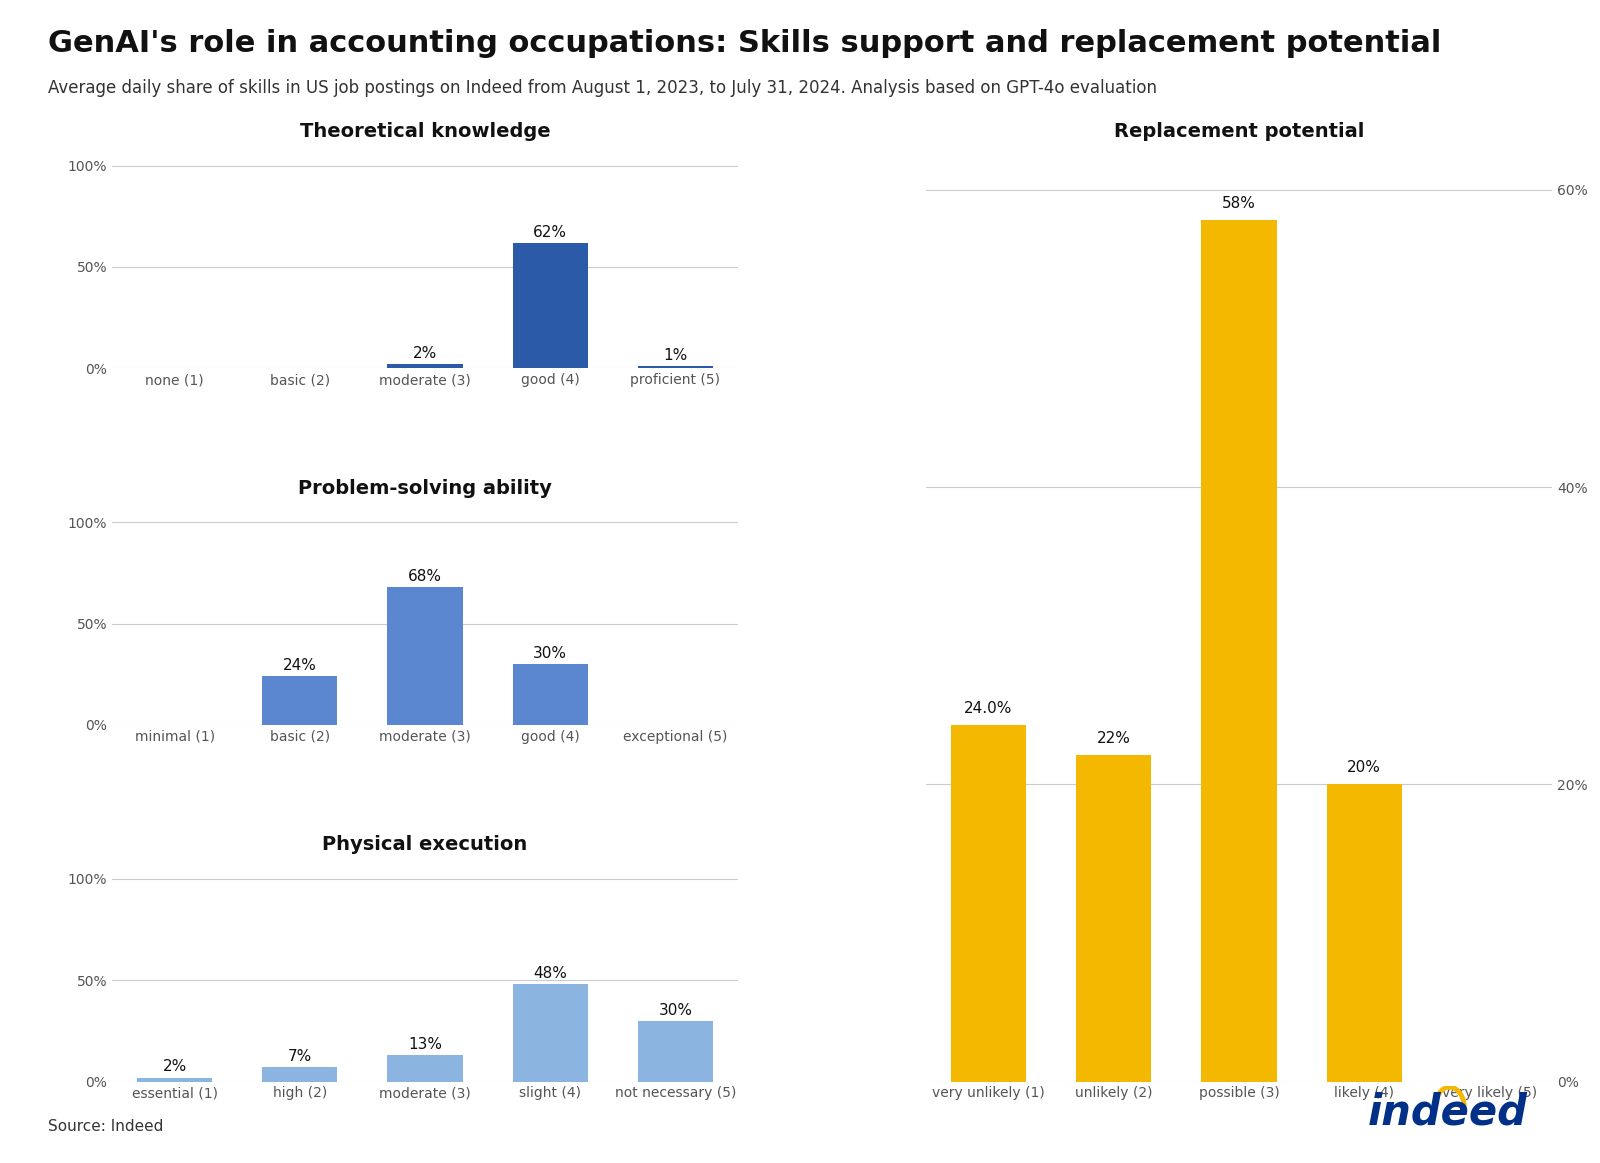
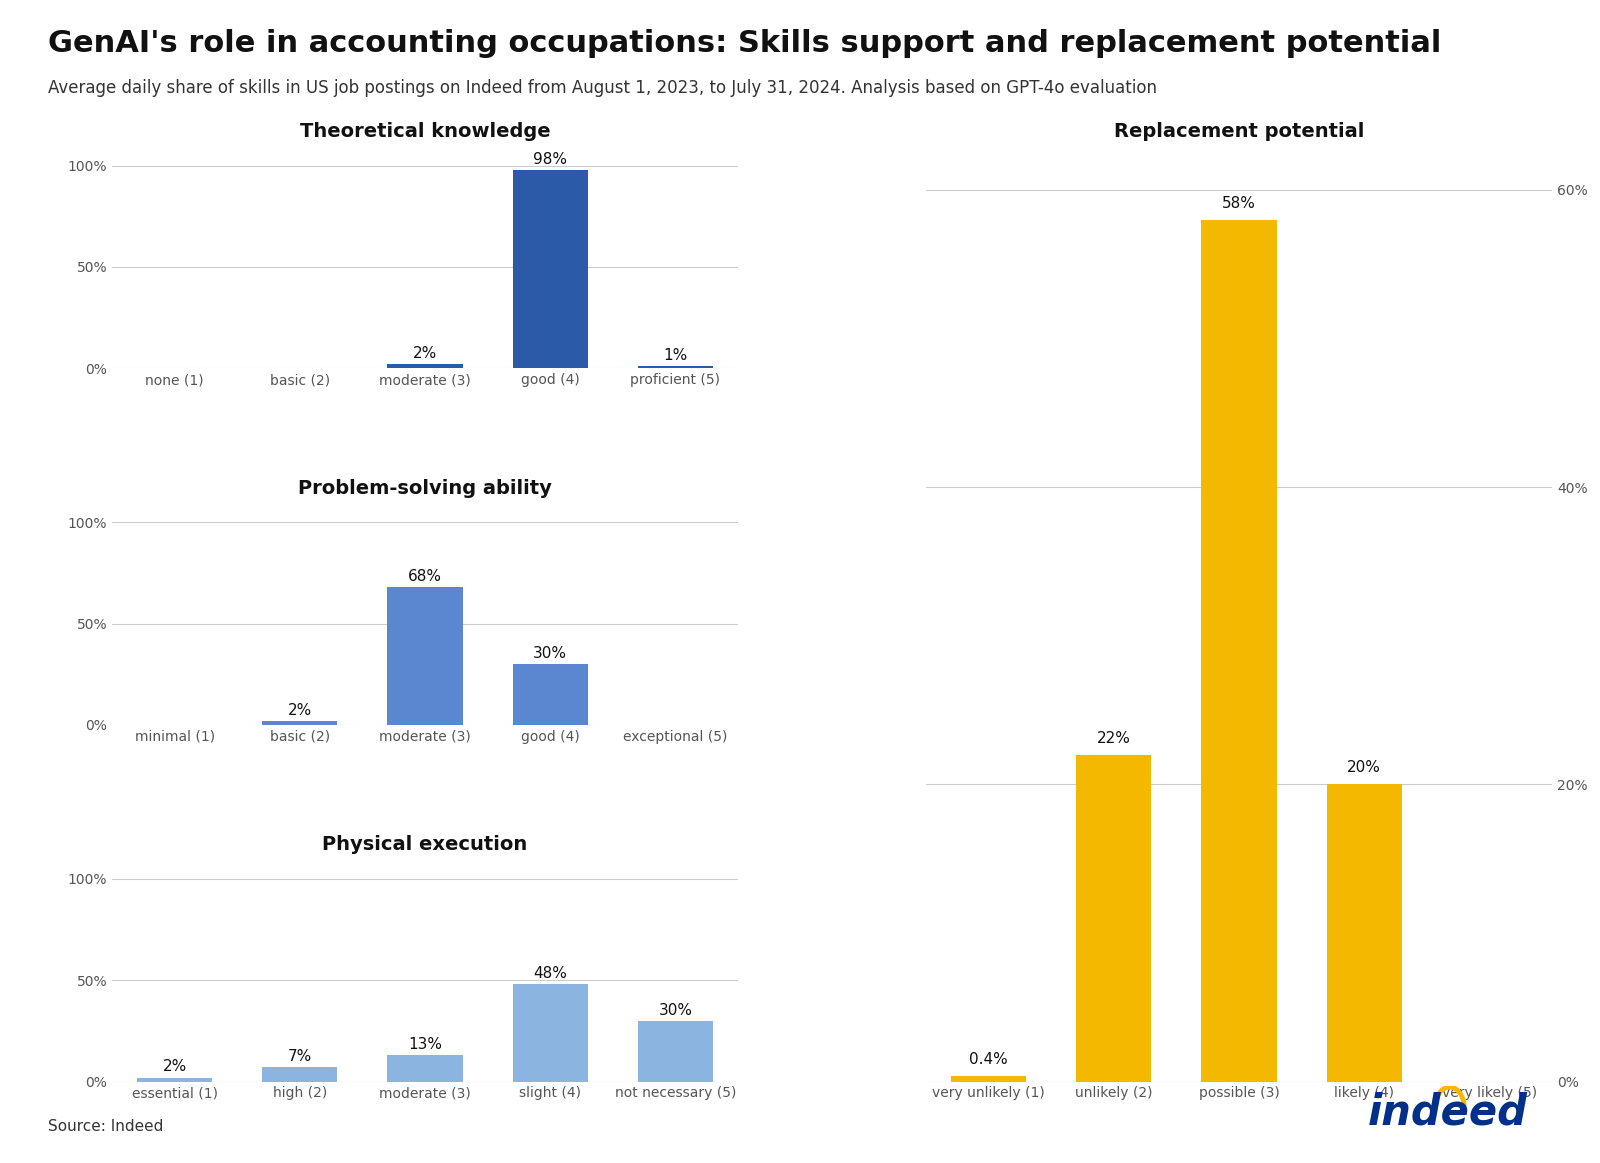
Theoretical knowledge/good (4): 62% -> 98%
Replacement potential/very unlikely (1): 24.0% -> 0.4%
Problem-solving ability/basic (2): 24% -> 2%
